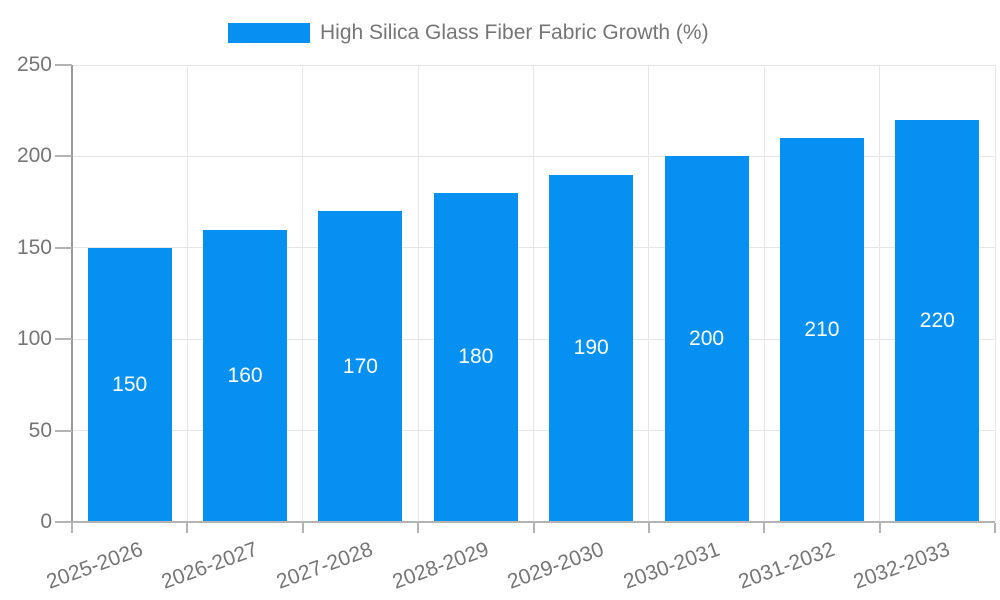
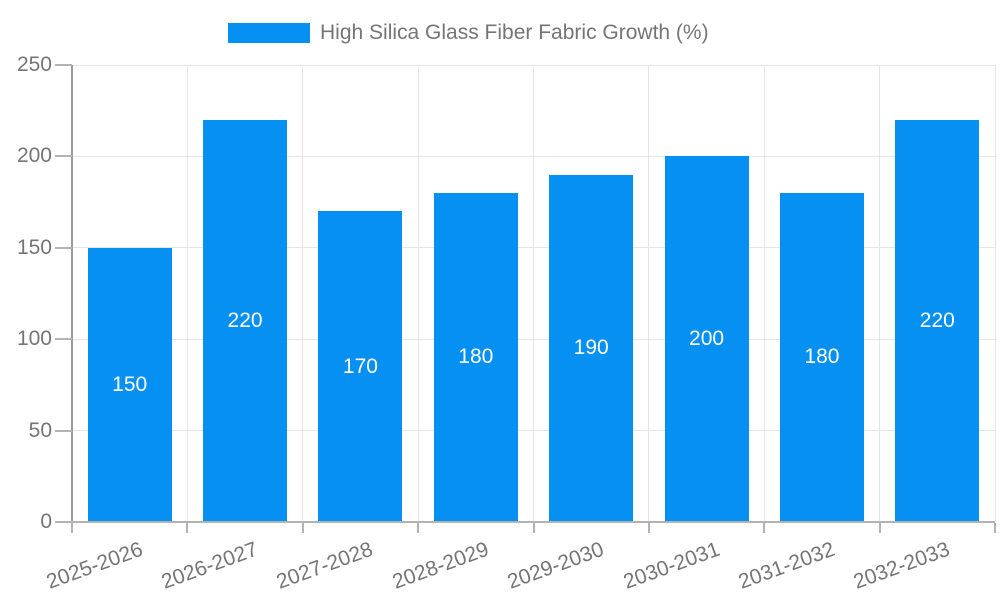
2026-2027: 160 -> 220
2031-2032: 210 -> 180
